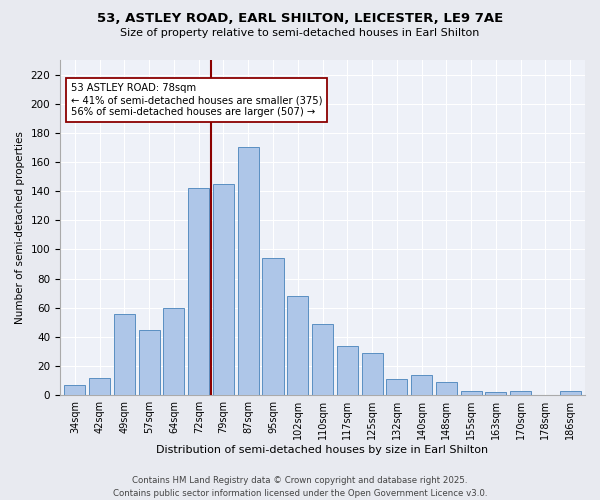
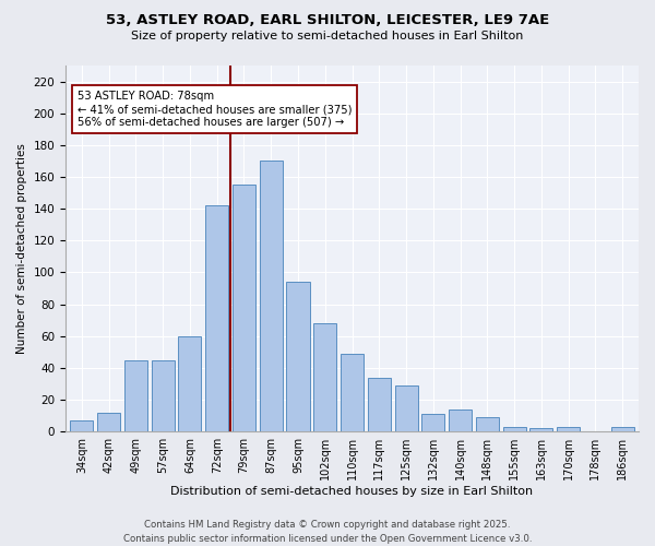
49sqm: 56 -> 45
79sqm: 145 -> 155
